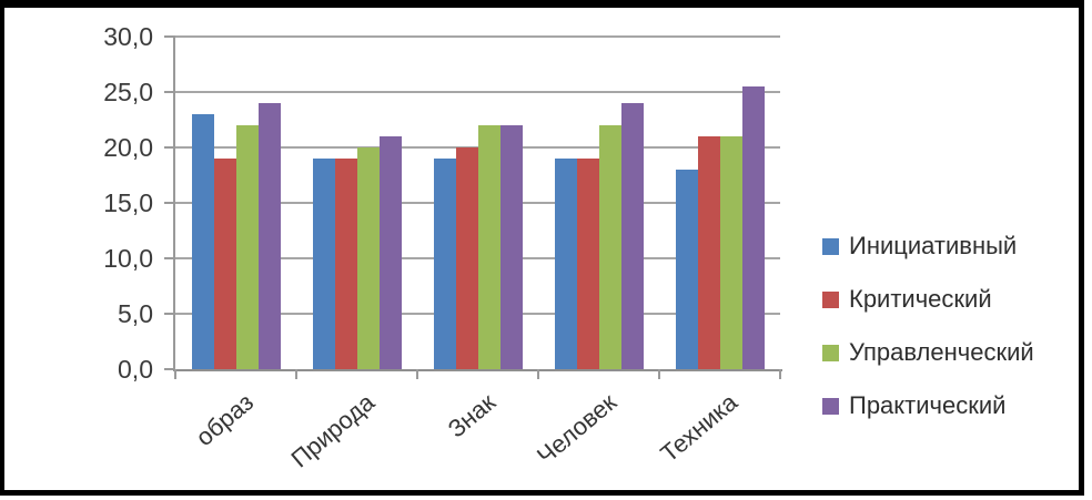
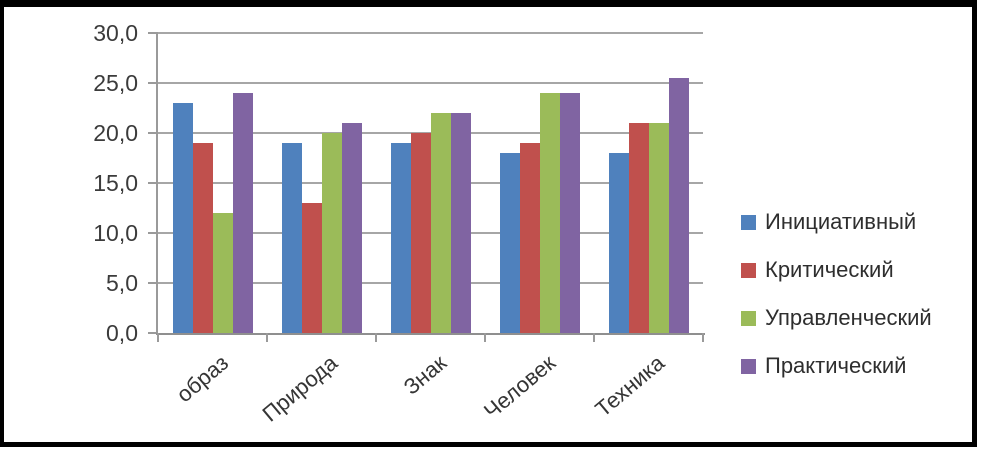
Управленческий/образ: 22 -> 12
Критический/Природа: 19 -> 13
Инициативный/Человек: 19 -> 18
Управленческий/Человек: 22 -> 24
